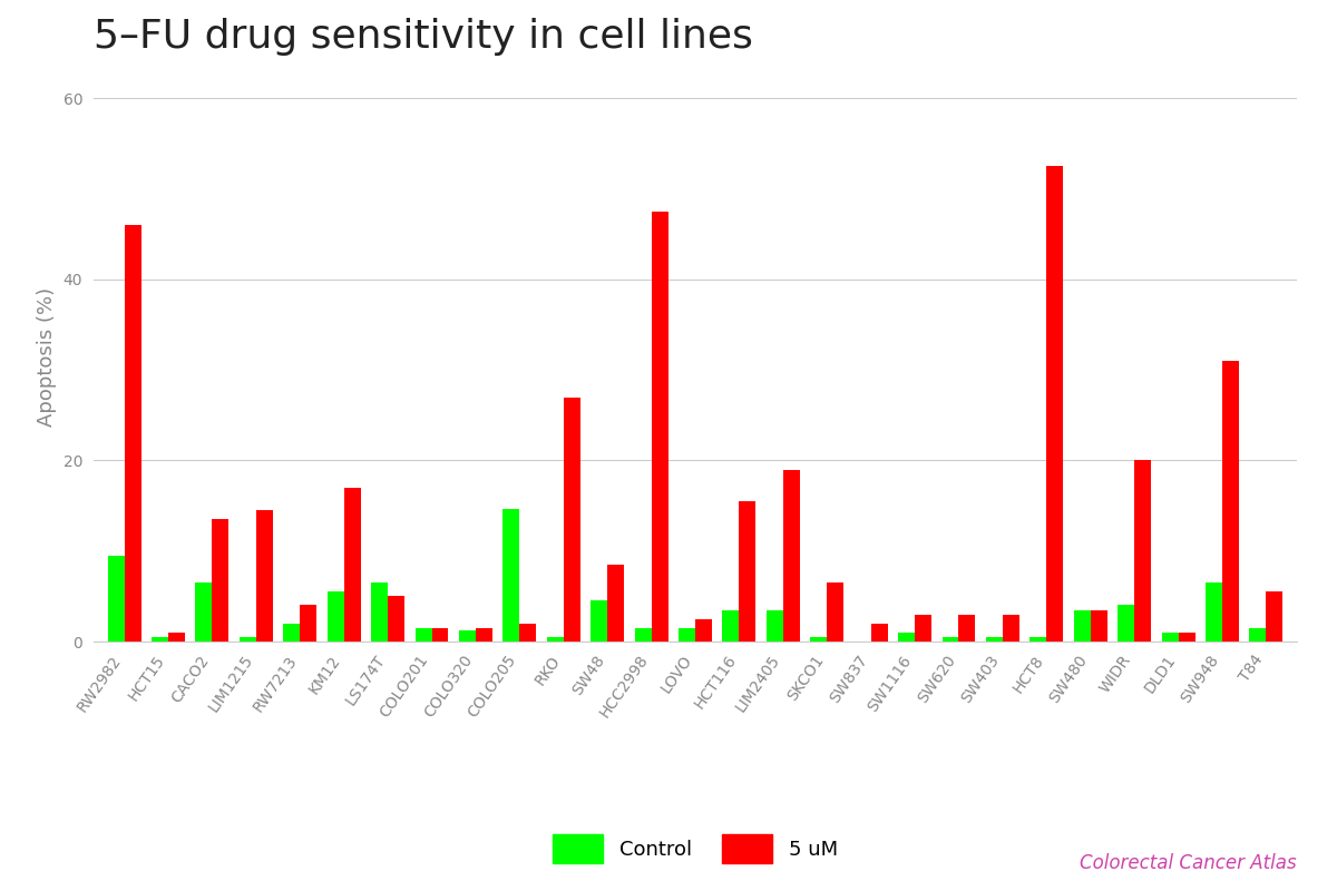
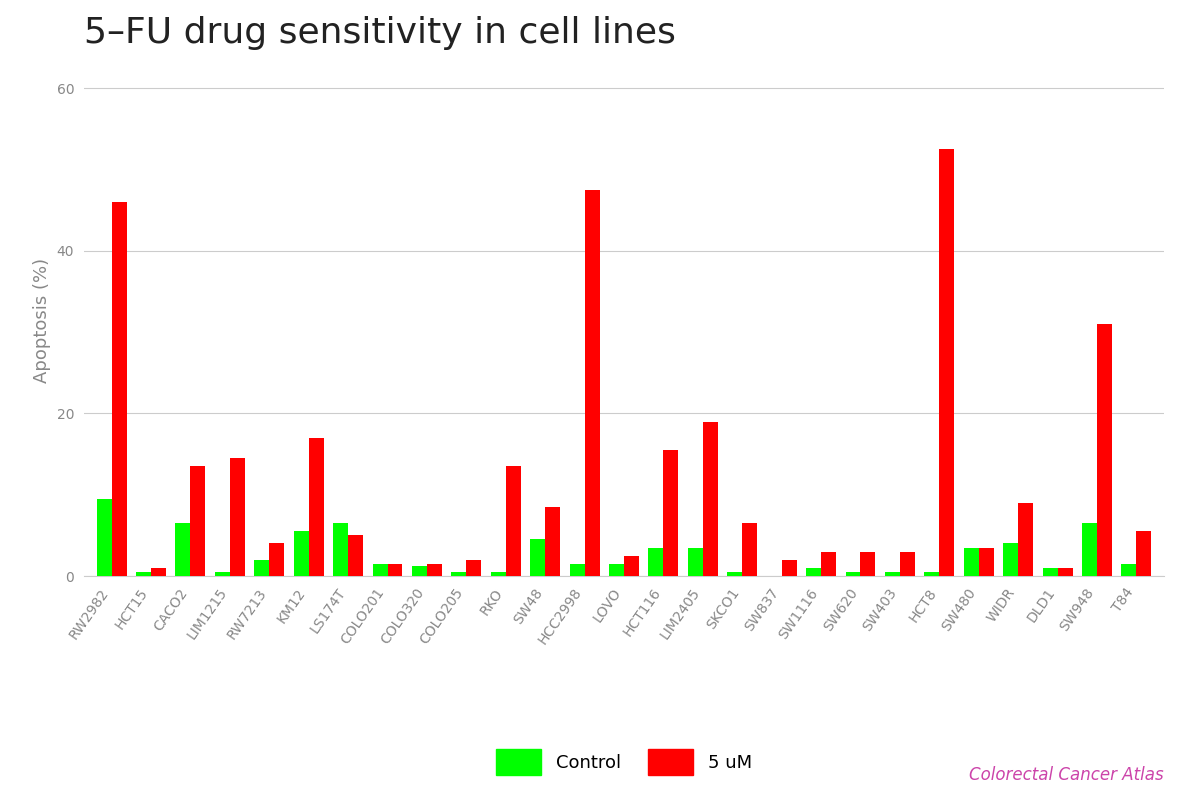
Control/COLO205: 14.6 -> 0.5
5 uM/RKO: 27.0 -> 13.5
5 uM/WIDR: 20.0 -> 9.0
